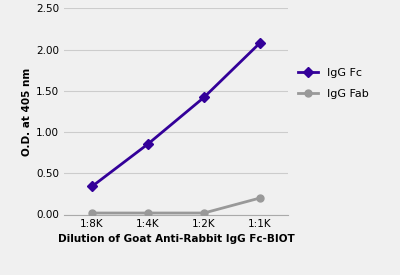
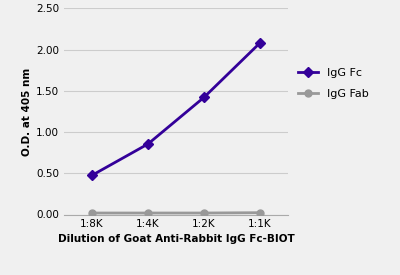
IgG Fc/1:8K: 0.34 -> 0.47
IgG Fab/1:1K: 0.20 -> 0.02
